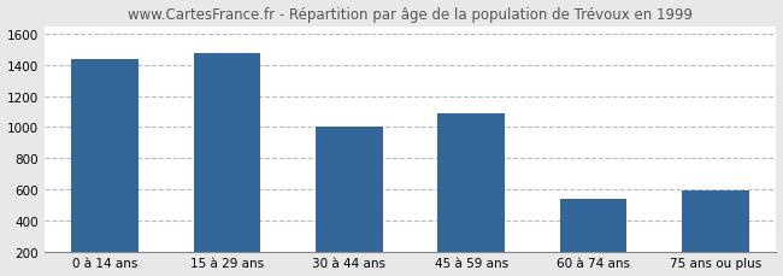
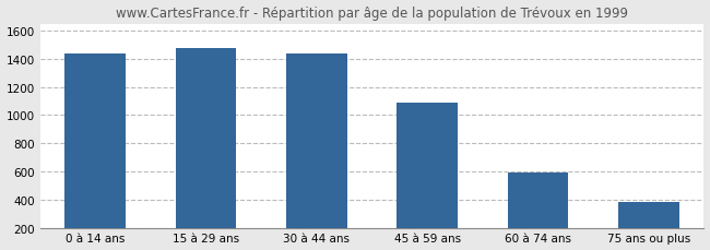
30 à 44 ans: 1000 -> 1440
60 à 74 ans: 540 -> 590
75 ans ou plus: 590 -> 380
